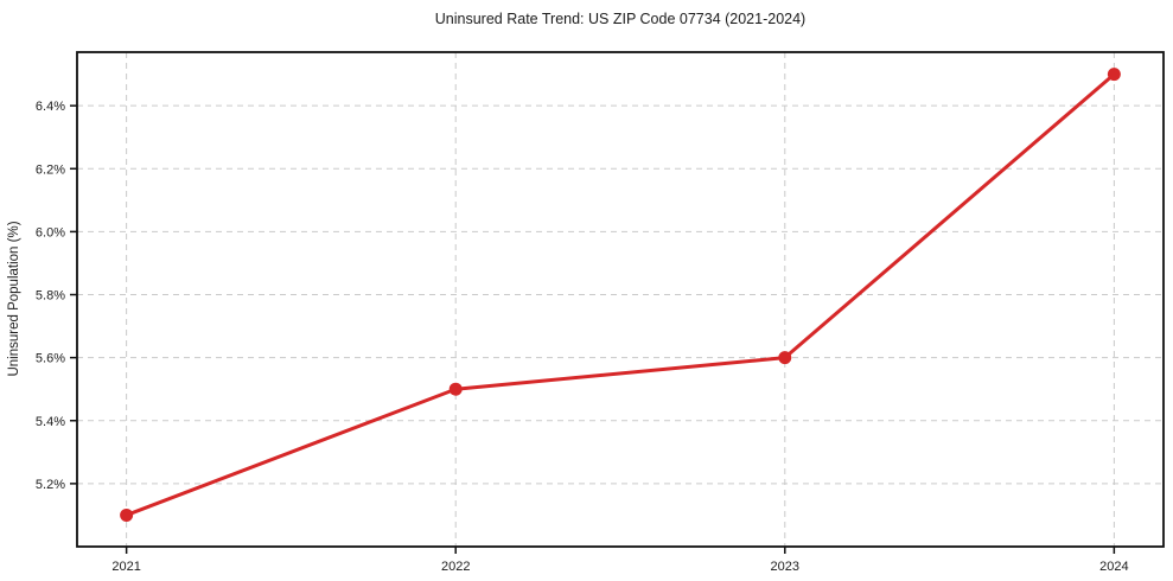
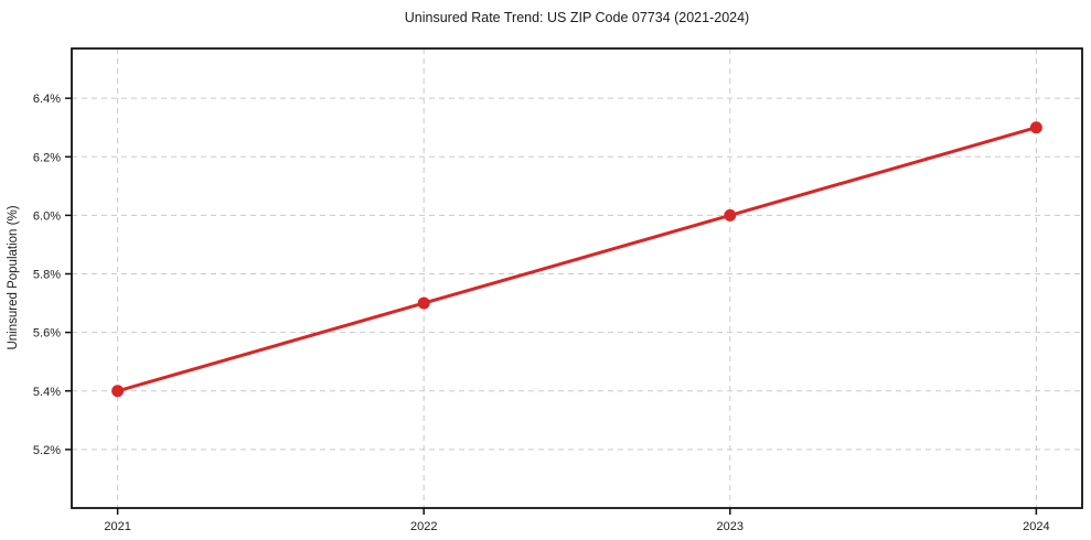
2021: 5.1% -> 5.4%
2022: 5.5% -> 5.7%
2023: 5.6% -> 6.0%
2024: 6.5% -> 6.3%
